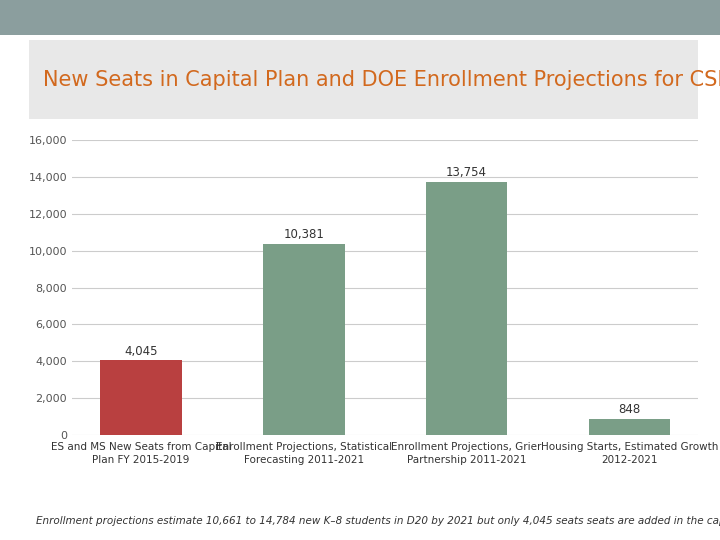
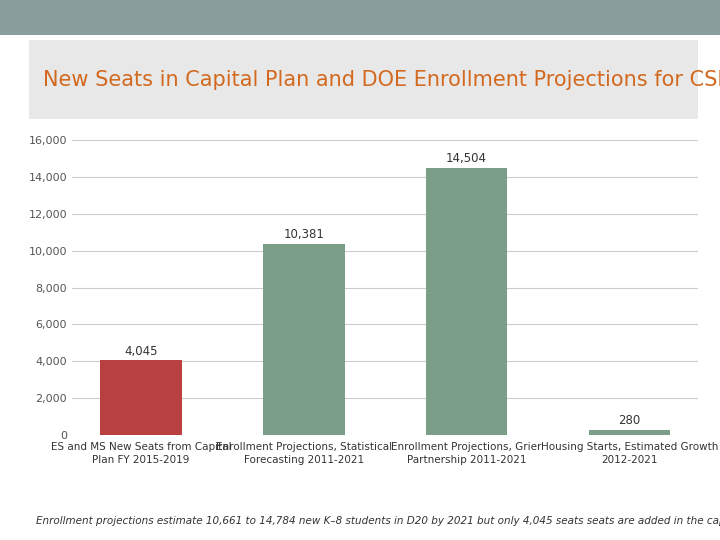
Enrollment Projections, Grier Partnership 2011-2021: 13,754 -> 14,504
Housing Starts, Estimated Growth 2012-2021: 848 -> 280
